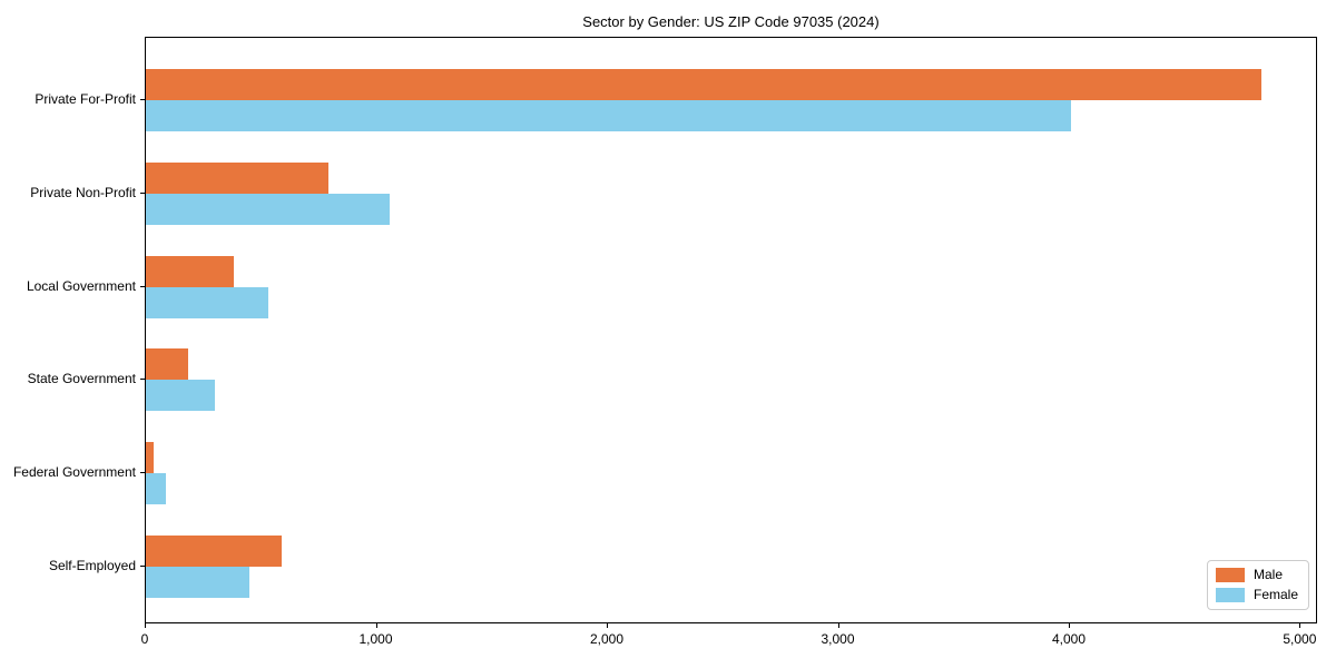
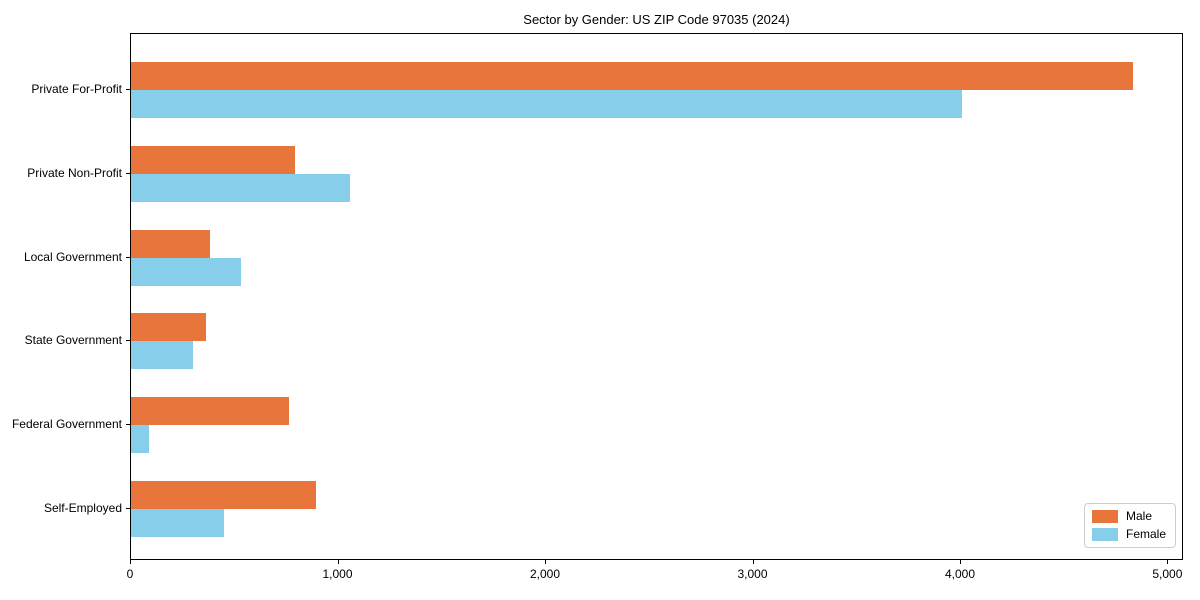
Male/State Government: 180 -> 360
Male/Federal Government: 40 -> 760
Male/Self-Employed: 590 -> 890
